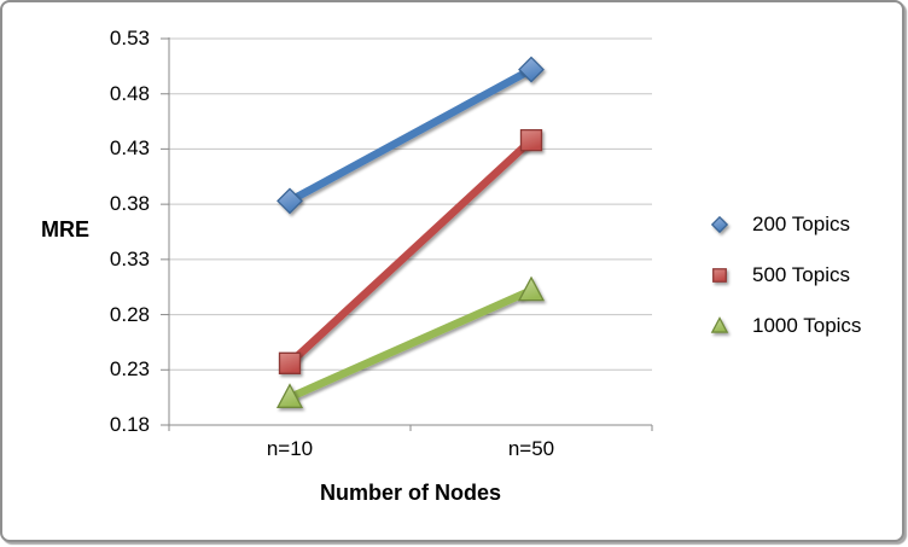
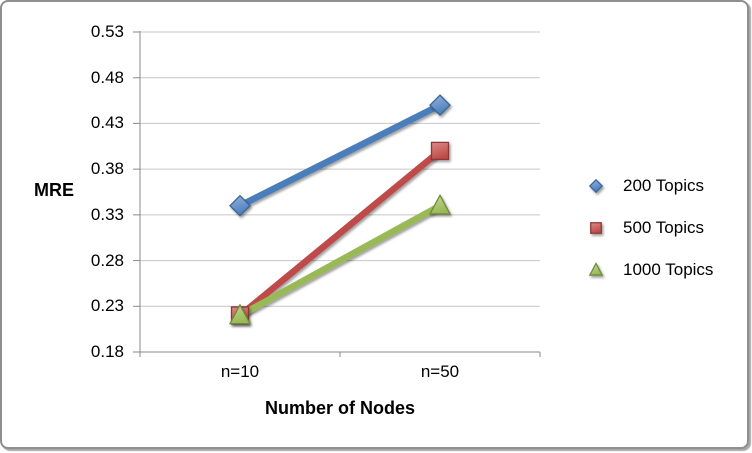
200 Topics/n=10: 0.38 -> 0.34
500 Topics/n=10: 0.24 -> 0.22
1000 Topics/n=10: 0.20 -> 0.22
200 Topics/n=50: 0.50 -> 0.45
500 Topics/n=50: 0.44 -> 0.40
1000 Topics/n=50: 0.30 -> 0.34
